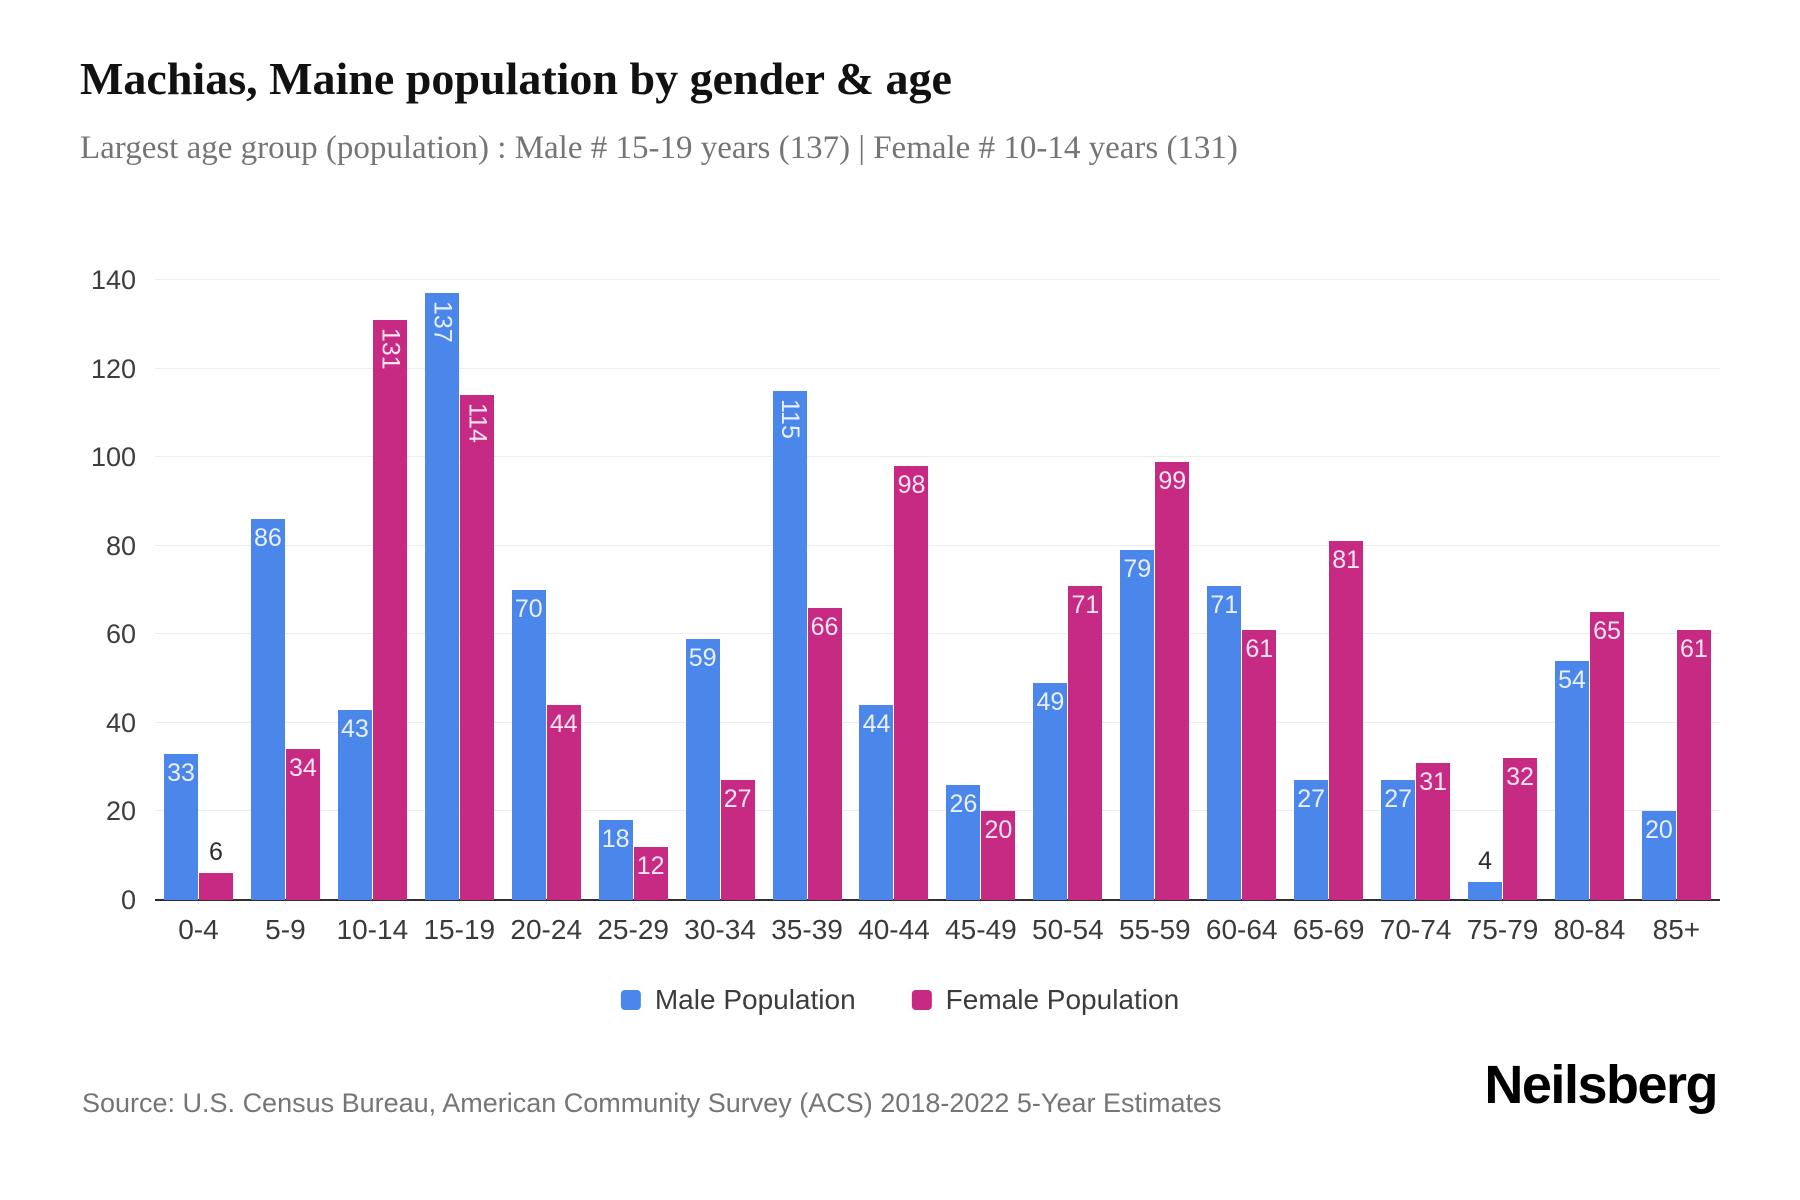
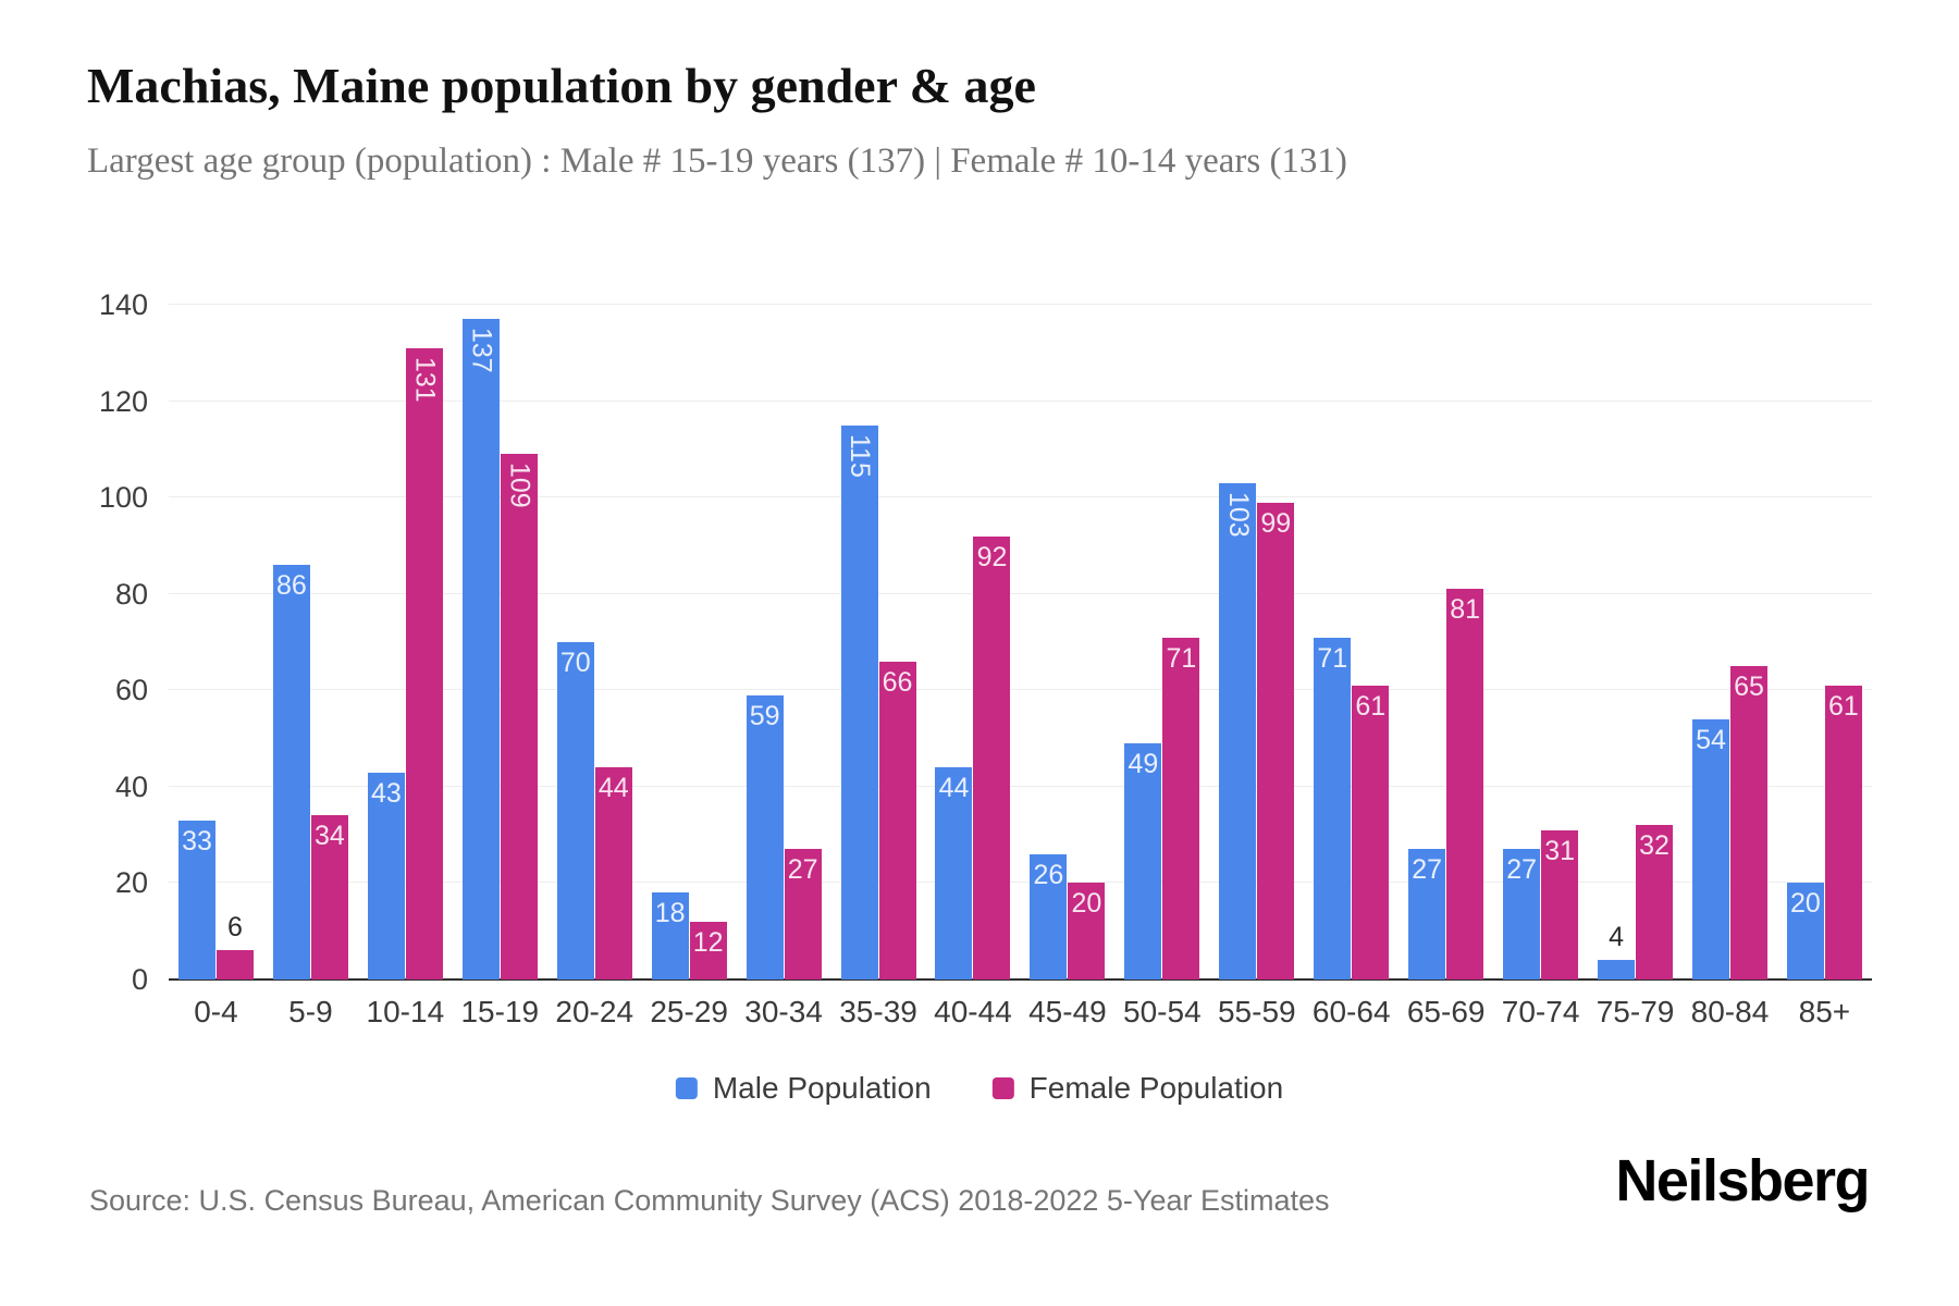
Female Population/15-19: 114 -> 109
Female Population/40-44: 98 -> 92
Male Population/55-59: 79 -> 103
